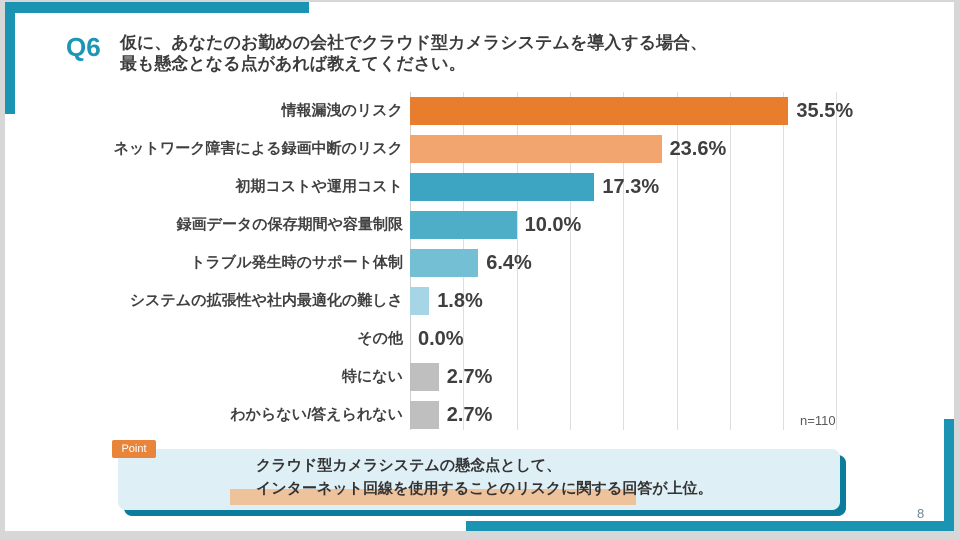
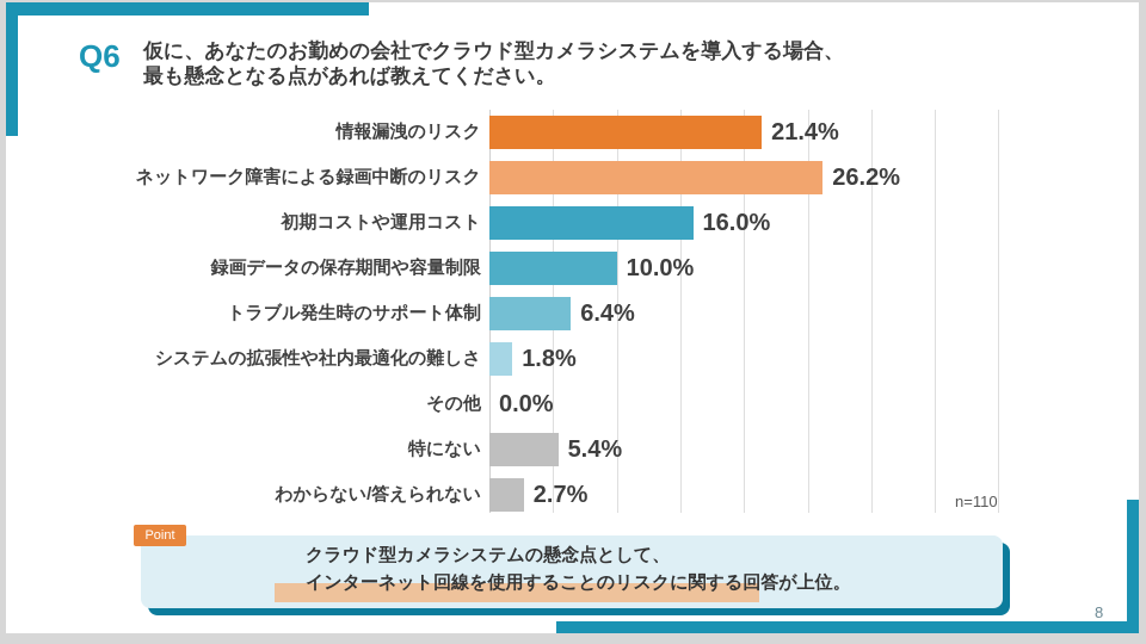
情報漏洩のリスク: 35.5% -> 21.4%
ネットワーク障害による録画中断のリスク: 23.6% -> 26.2%
初期コストや運用コスト: 17.3% -> 16.0%
特にない: 2.7% -> 5.4%
